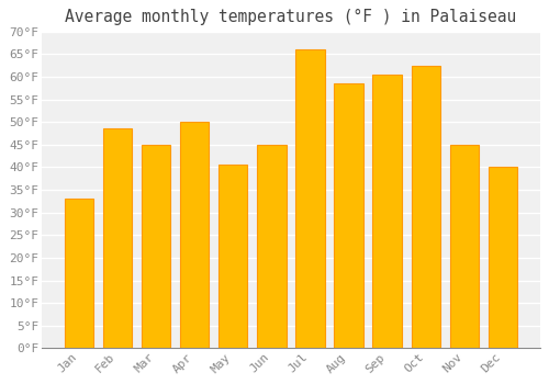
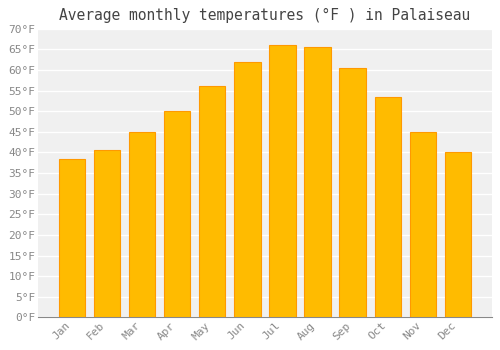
Jan: 33.0°F -> 38.5°F
Feb: 48.5°F -> 40.5°F
May: 40.5°F -> 56.0°F
Jun: 45.0°F -> 62.0°F
Aug: 58.5°F -> 65.5°F
Oct: 62.5°F -> 53.5°F
